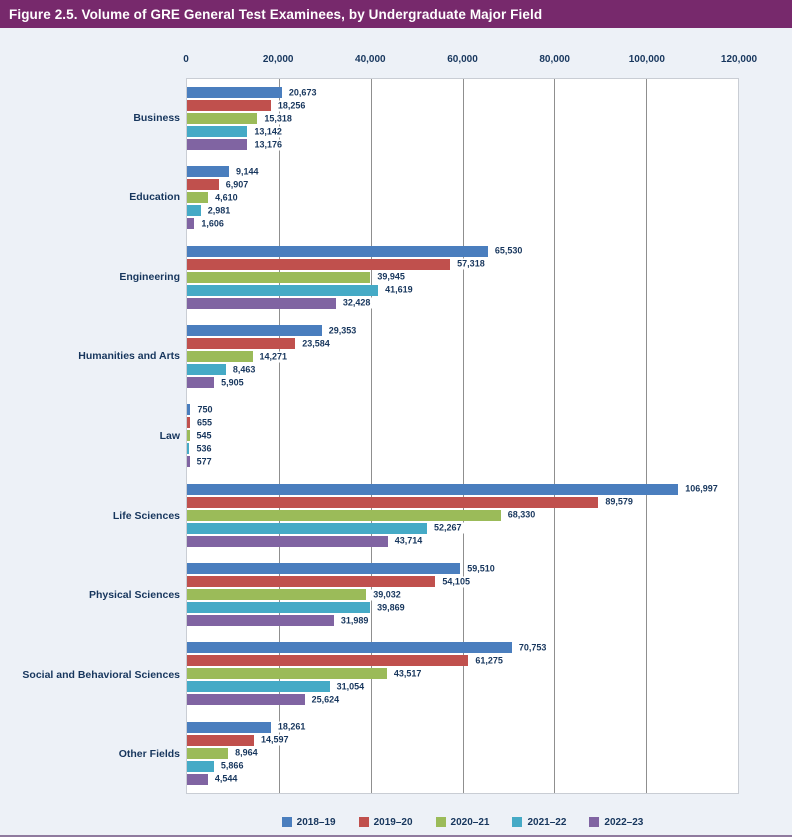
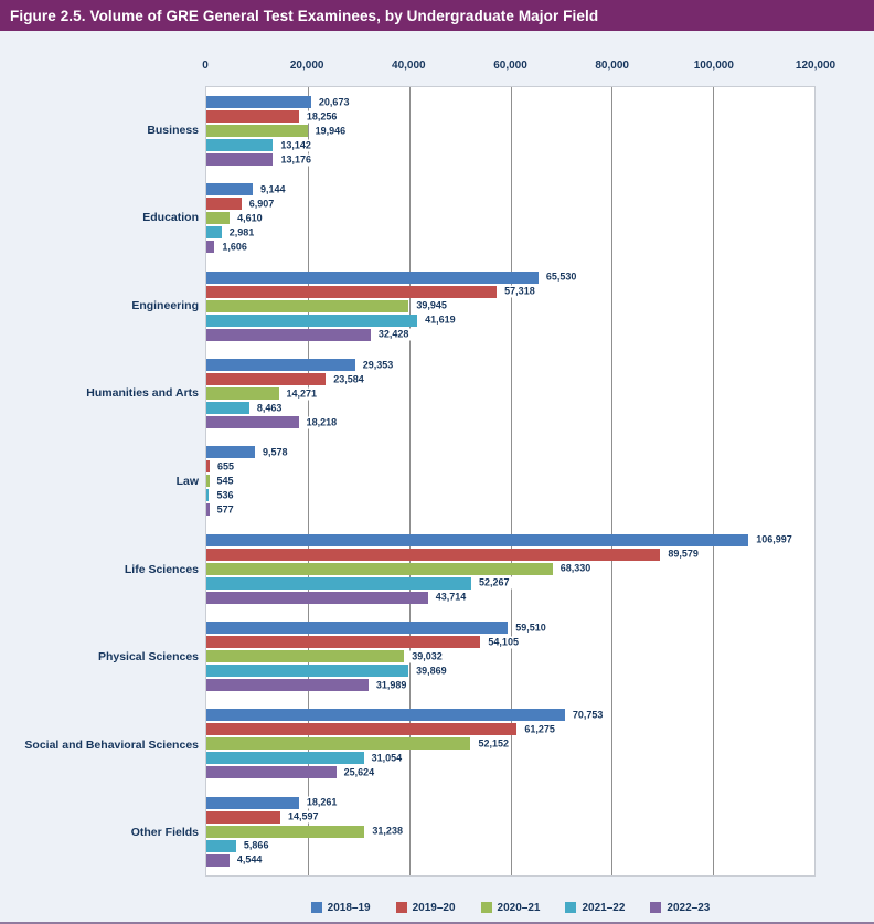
2020–21/Business: 15,318 -> 19,946
2022–23/Humanities and Arts: 5,905 -> 18,218
2018–19/Law: 750 -> 9,578
2020–21/Social and Behavioral Sciences: 43,517 -> 52,152
2020–21/Other Fields: 8,964 -> 31,238
